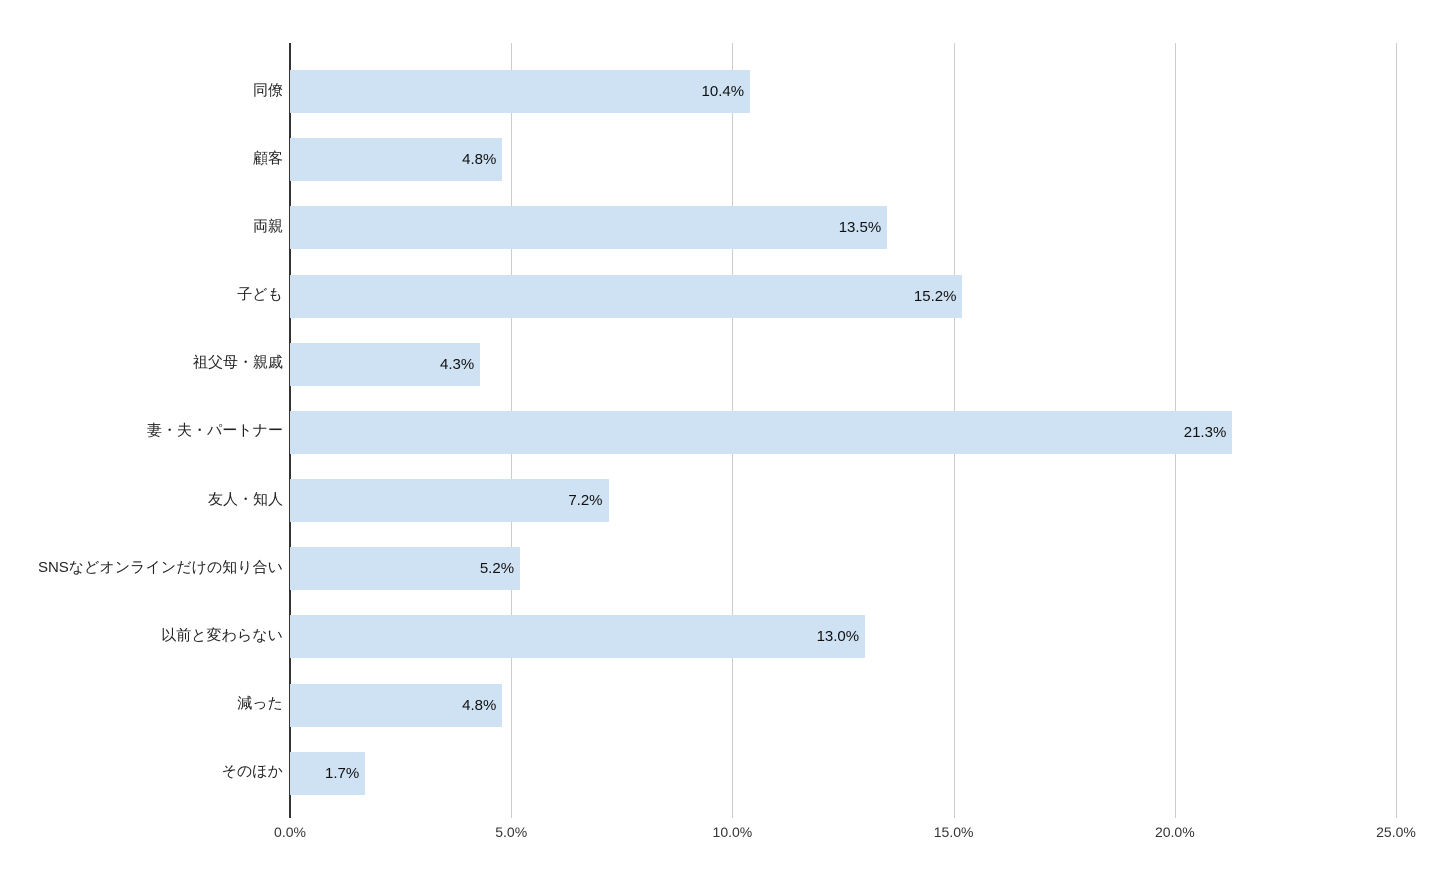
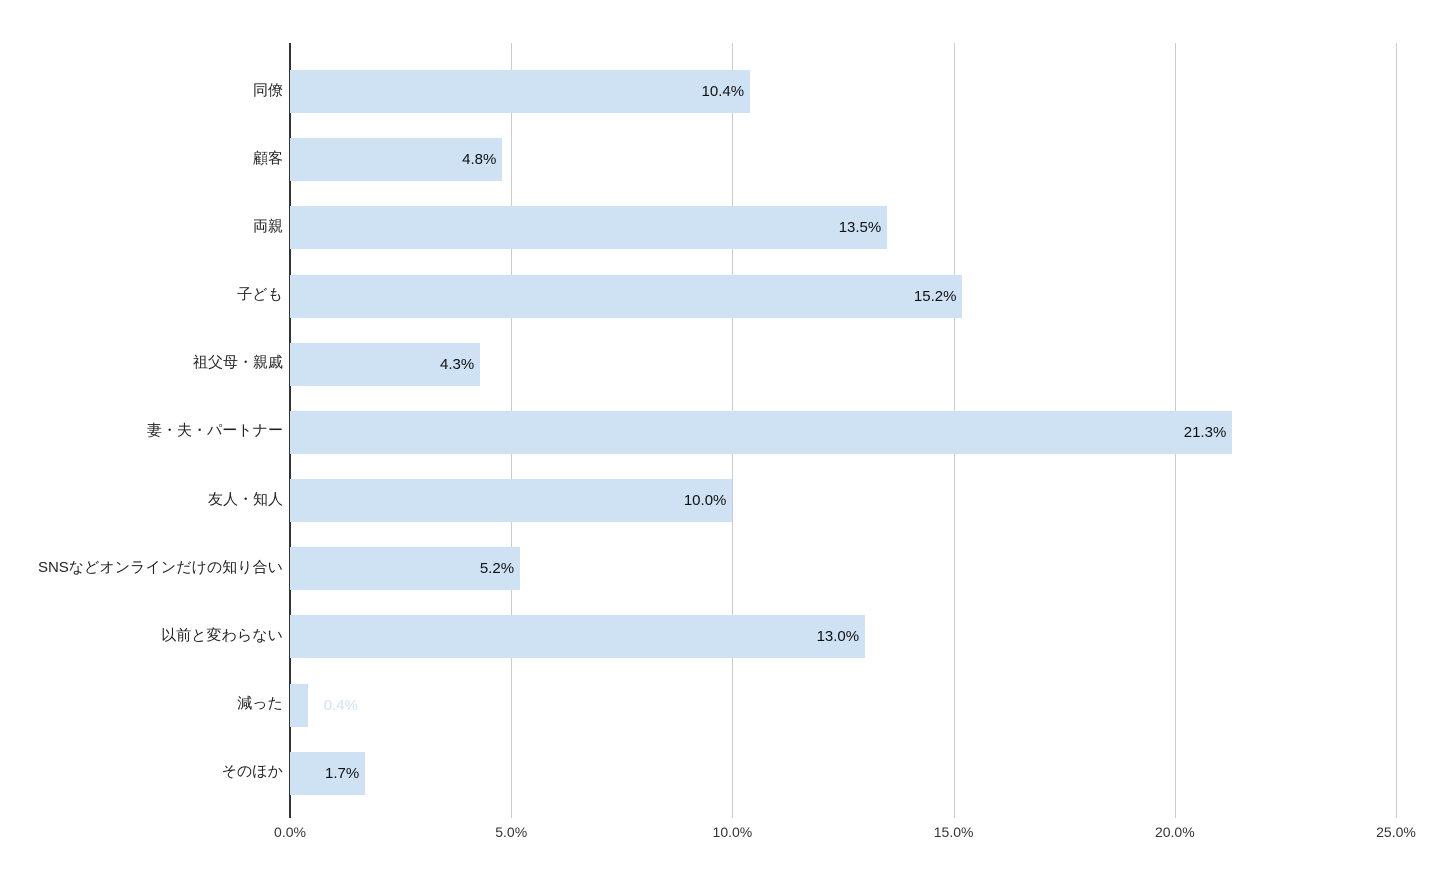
友人・知人: 7.2% -> 10.0%
減った: 4.8% -> 0.4%
